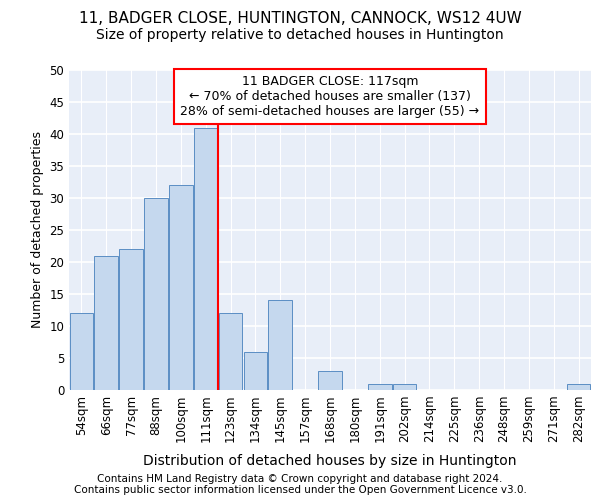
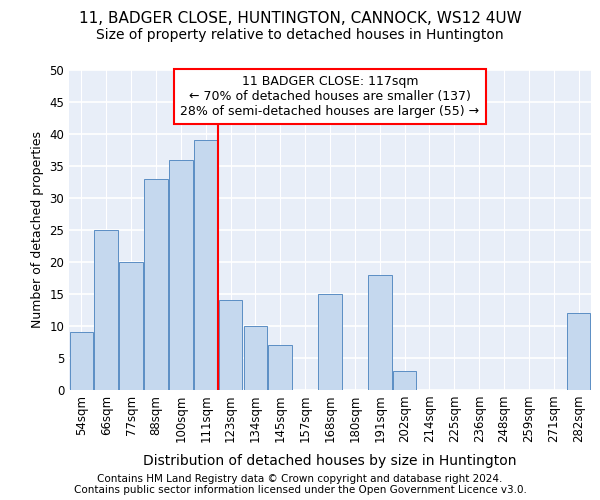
54sqm: 12 -> 9
66sqm: 21 -> 25
77sqm: 22 -> 20
88sqm: 30 -> 33
100sqm: 32 -> 36
111sqm: 41 -> 39
123sqm: 12 -> 14
134sqm: 6 -> 10
145sqm: 14 -> 7
168sqm: 3 -> 15
191sqm: 1 -> 18
202sqm: 1 -> 3
282sqm: 1 -> 12
